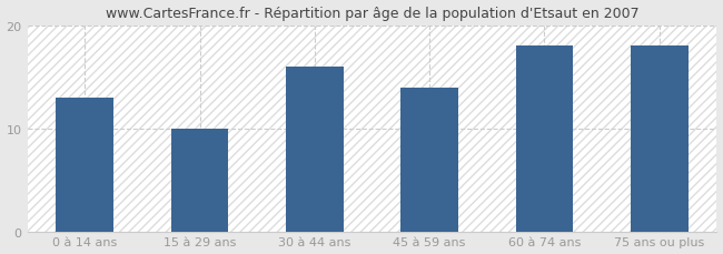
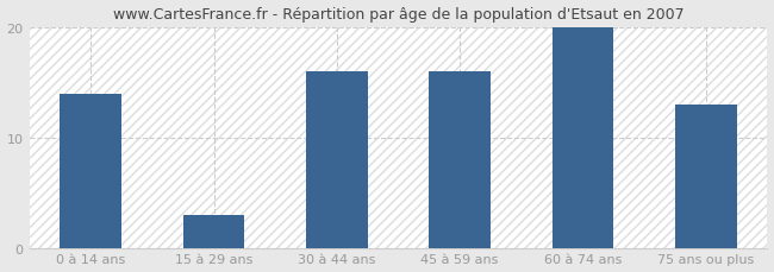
0 à 14 ans: 13 -> 14
15 à 29 ans: 10 -> 3
45 à 59 ans: 14 -> 16
60 à 74 ans: 18 -> 20
75 ans ou plus: 18 -> 13
